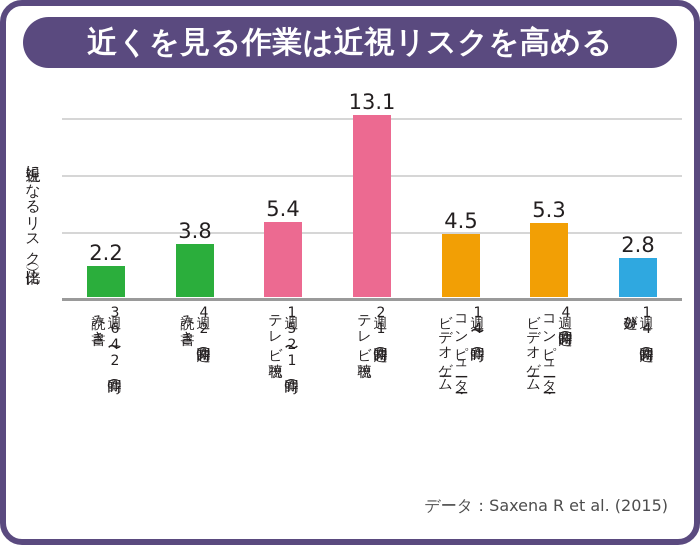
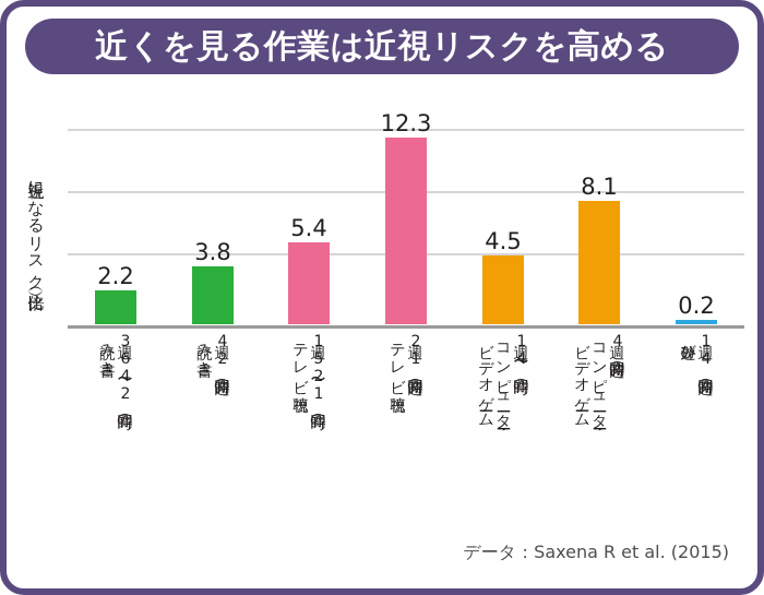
週21時間超のテレビ視聴: 13.1 -> 12.3
週4時間超のコンピューター・ビデオゲーム: 5.3 -> 8.1
週14時間超の外遊び: 2.8 -> 0.2
